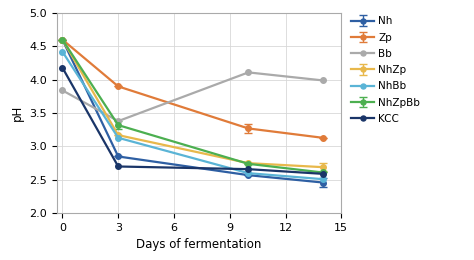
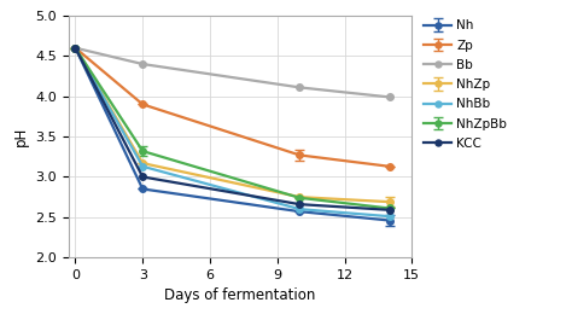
Bb/0: 3.84 -> 4.60
NhBb/0: 4.42 -> 4.60
KCC/0: 4.18 -> 4.60
Bb/3: 3.38 -> 4.40
KCC/3: 2.70 -> 3.00
